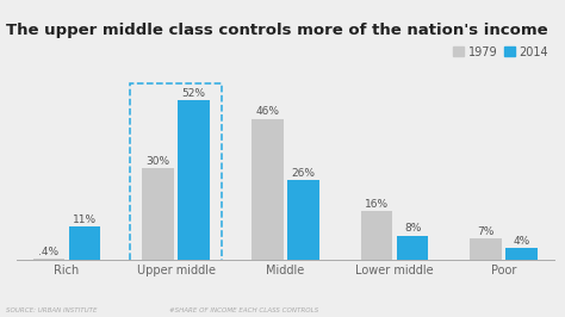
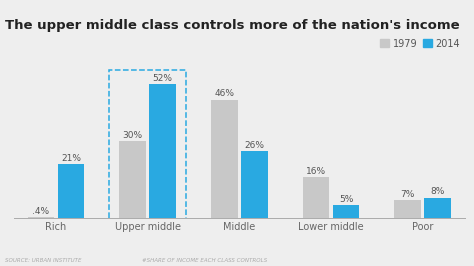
2014/Rich: 11% -> 21%
2014/Lower middle: 8% -> 5%
2014/Poor: 4% -> 8%
